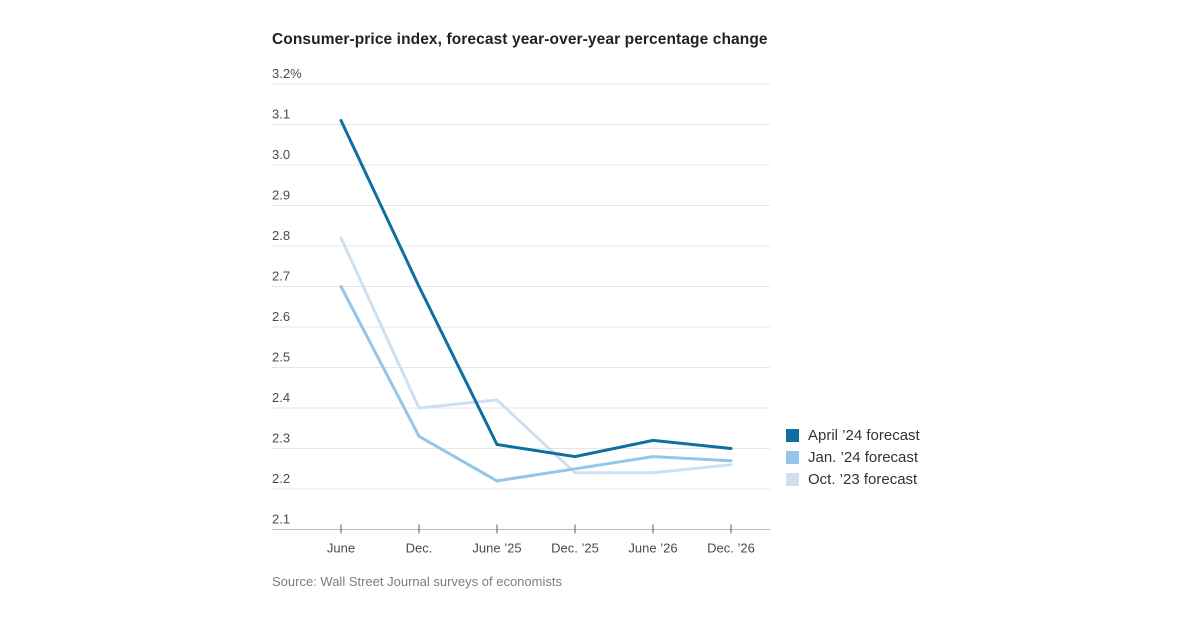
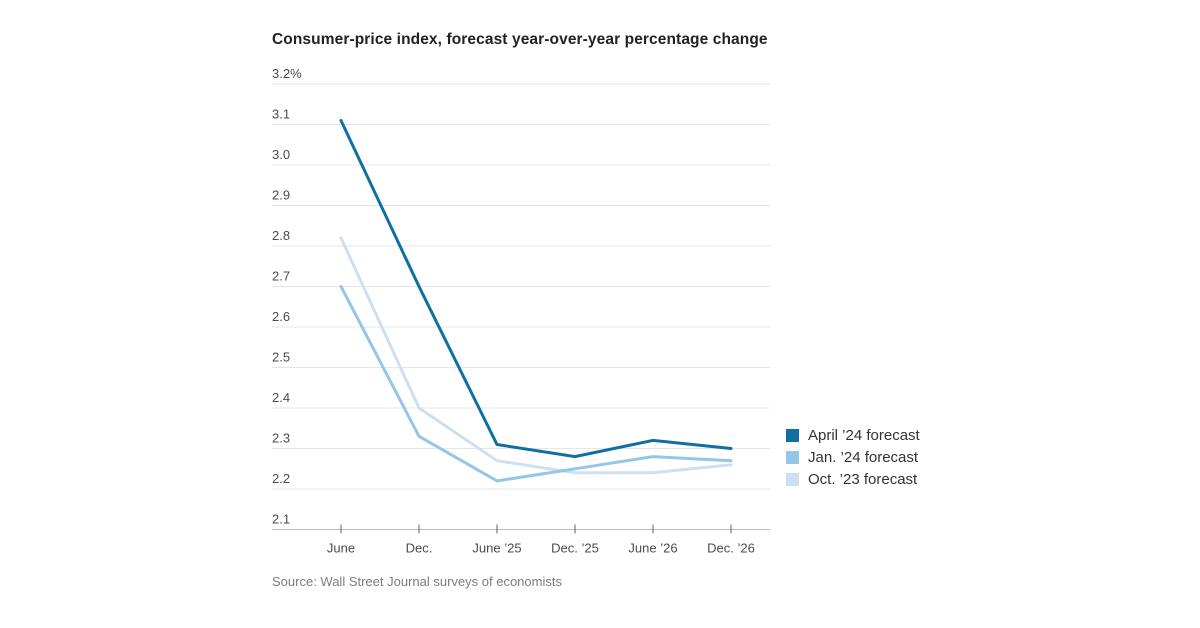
Oct. ’23 forecast/June ’25: 2.42% -> 2.27%
